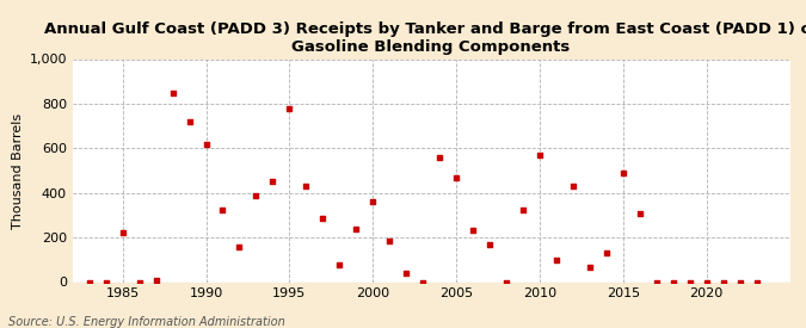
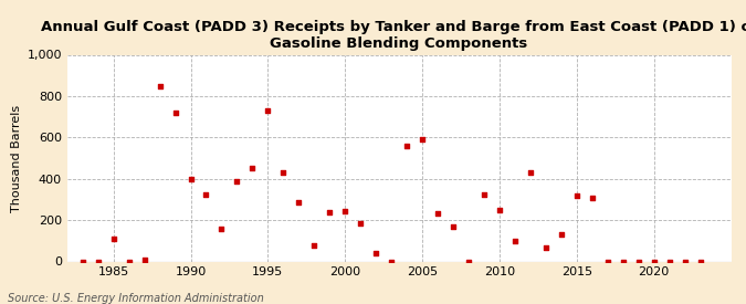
1985: 220 -> 110
1990: 620 -> 400
1995: 780 -> 730
2000: 360 -> 240
2005: 470 -> 590
2010: 570 -> 250
2015: 490 -> 320
